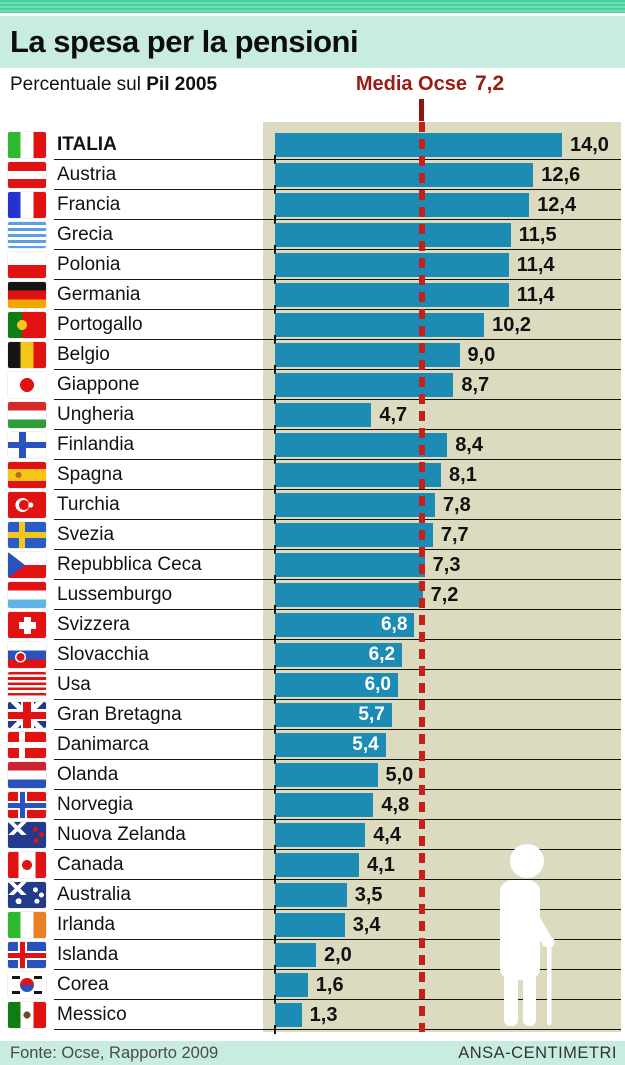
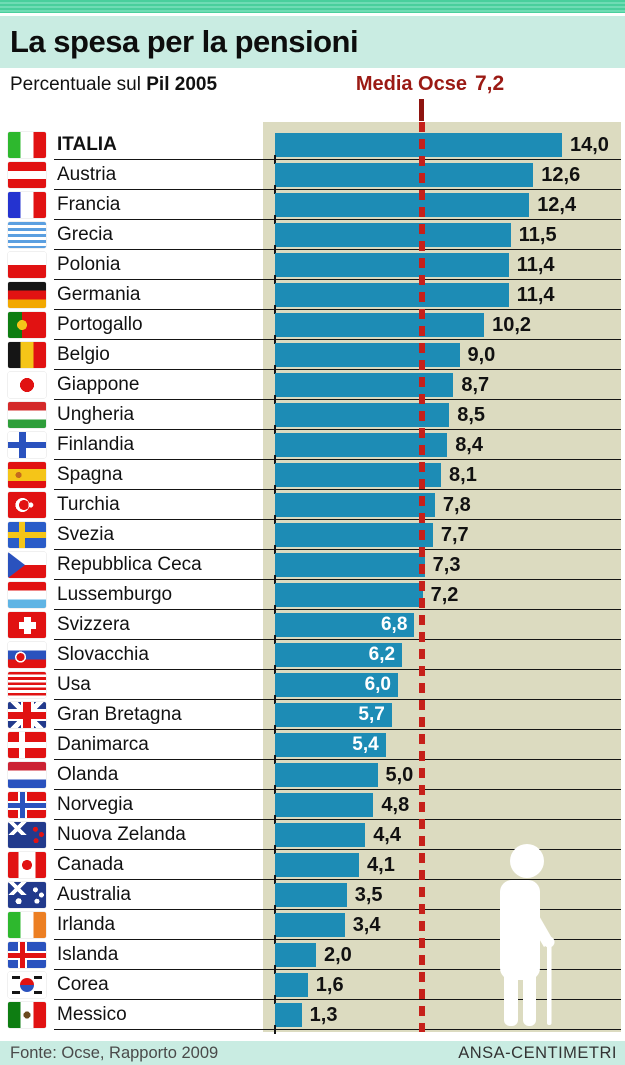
Ungheria: 4,7 -> 8,5
